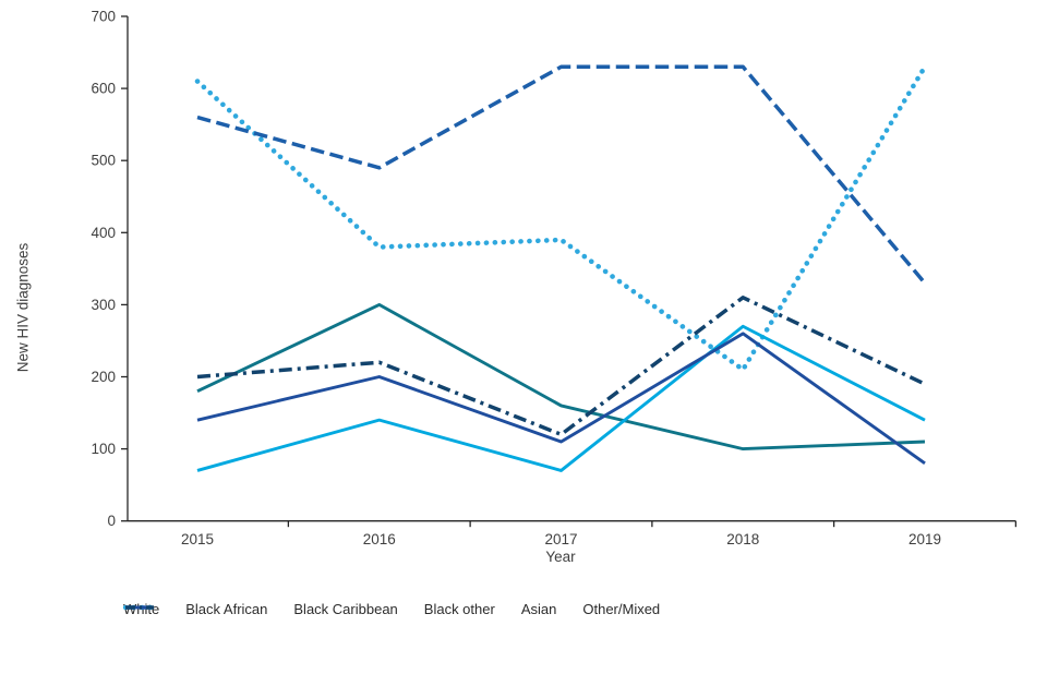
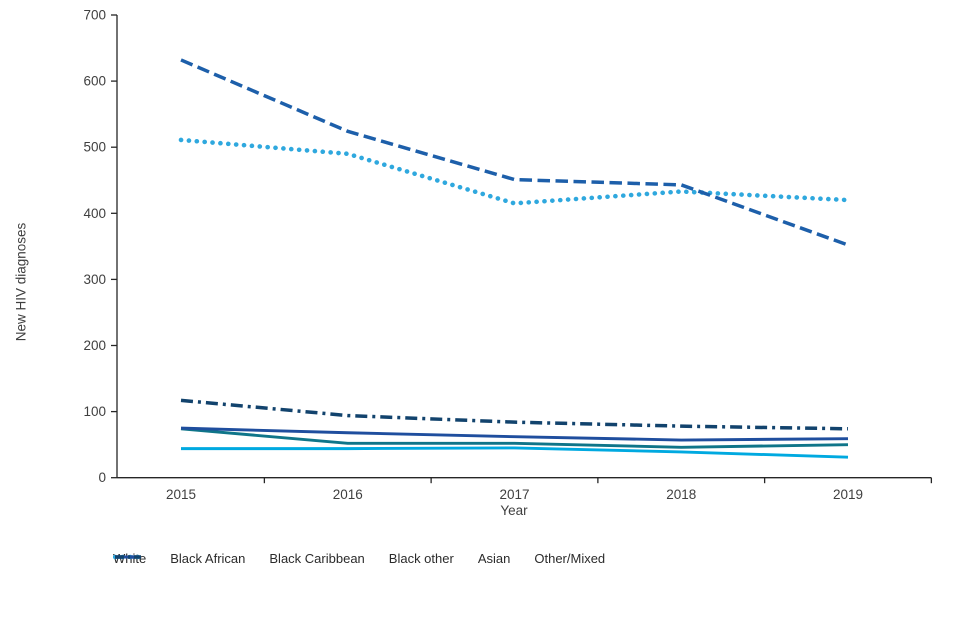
White/2015: 610 -> 510
Black African/2015: 560 -> 630
Black Caribbean/2015: 180 -> 70
Black other/2015: 70 -> 40
Asian/2015: 140 -> 80
Other/Mixed/2015: 200 -> 120
White/2016: 380 -> 490
Black African/2016: 490 -> 520
Black Caribbean/2016: 300 -> 50
Black other/2016: 140 -> 40
Asian/2016: 200 -> 70
Other/Mixed/2016: 220 -> 90
White/2017: 390 -> 420
Black African/2017: 630 -> 450
Black Caribbean/2017: 160 -> 50
Black other/2017: 70 -> 40
Asian/2017: 110 -> 60
Other/Mixed/2017: 120 -> 80
White/2018: 210 -> 430
Black African/2018: 630 -> 440
Black Caribbean/2018: 100 -> 50
Black other/2018: 270 -> 40
Asian/2018: 260 -> 60
Other/Mixed/2018: 310 -> 80
White/2019: 630 -> 420
Black African/2019: 330 -> 350
Black Caribbean/2019: 110 -> 50
Black other/2019: 140 -> 30
Asian/2019: 80 -> 60
Other/Mixed/2019: 190 -> 70
